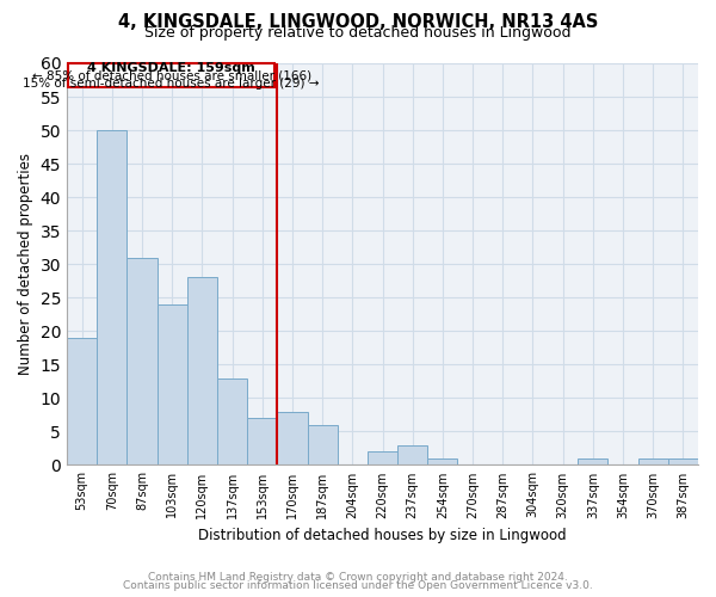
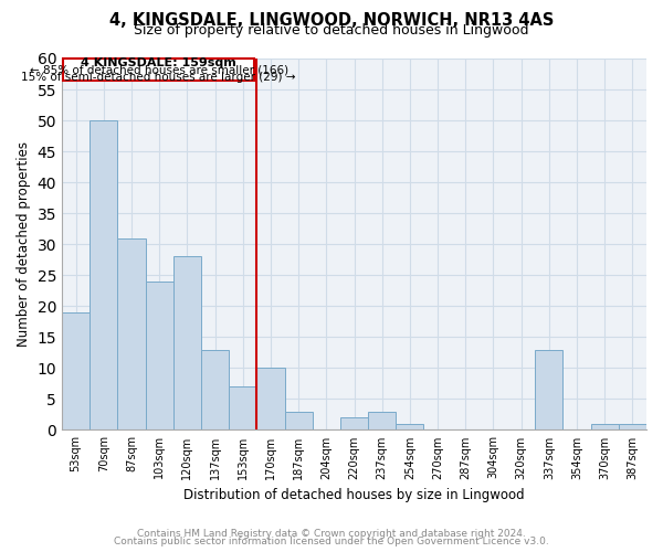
170sqm: 8 -> 10
187sqm: 6 -> 3
337sqm: 1 -> 13
